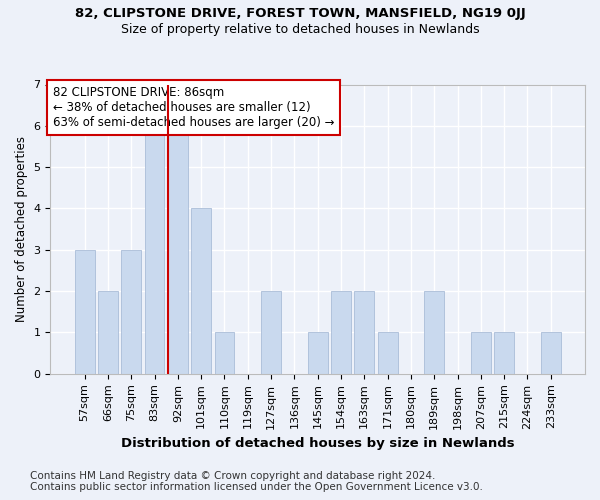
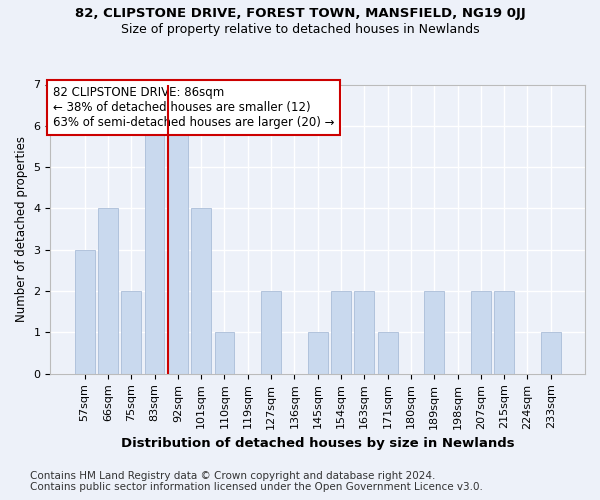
66sqm: 2 -> 4
75sqm: 3 -> 2
207sqm: 1 -> 2
215sqm: 1 -> 2
